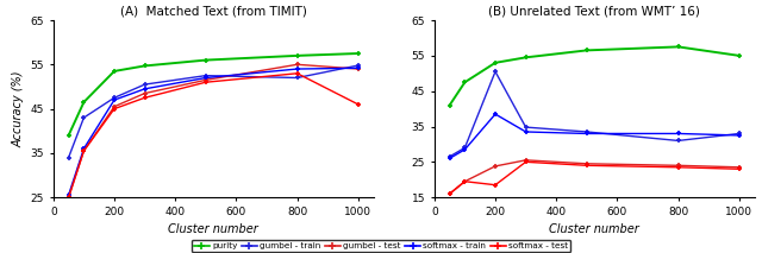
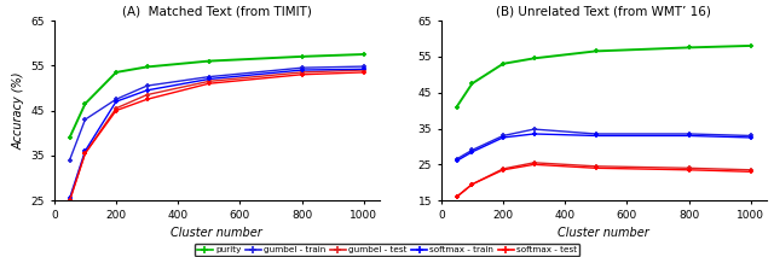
(A) Matched Text (from TIMIT)/gumbel - train/800: 52.0 -> 54.5
(A) Matched Text (from TIMIT)/gumbel - test/800: 55.0 -> 53.5
(A) Matched Text (from TIMIT)/softmax - test/1000: 46.0 -> 53.5
(B) Unrelated Text (from WMT’ 16)/gumbel - train/200: 50.5 -> 33.0
(B) Unrelated Text (from WMT’ 16)/softmax - train/200: 38.5 -> 32.5
(B) Unrelated Text (from WMT’ 16)/softmax - test/200: 18.5 -> 23.5
(B) Unrelated Text (from WMT’ 16)/gumbel - train/800: 31.0 -> 33.5
(B) Unrelated Text (from WMT’ 16)/purity/1000: 55.0 -> 58.0
